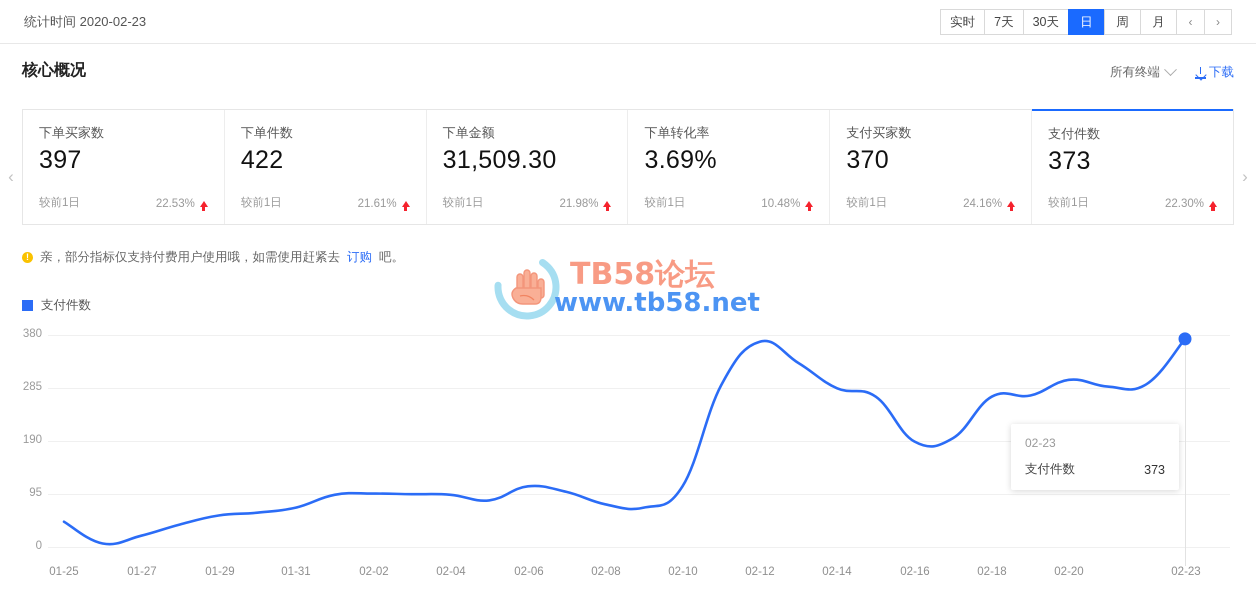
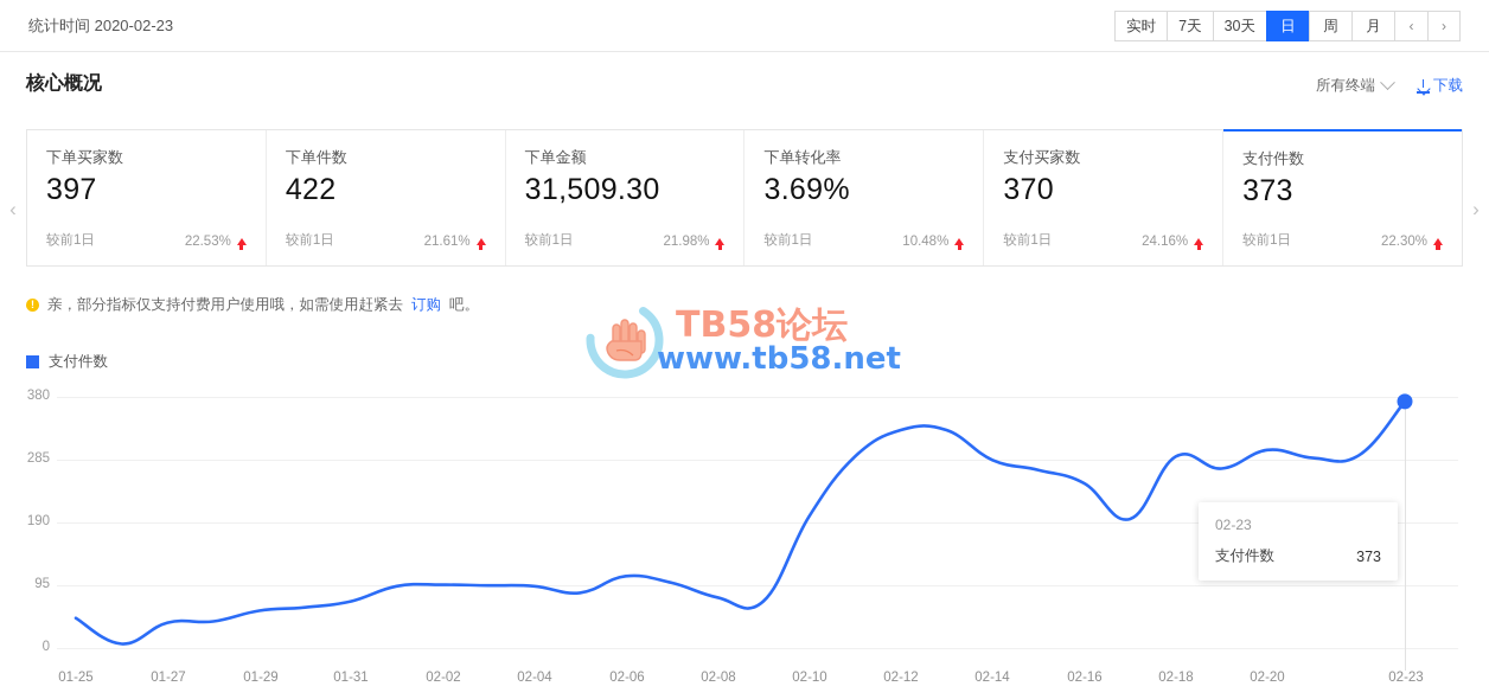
01-27: 20 -> 40
02-10: 110 -> 200
02-12: 370 -> 330
02-16: 190 -> 250
02-18: 270 -> 290
